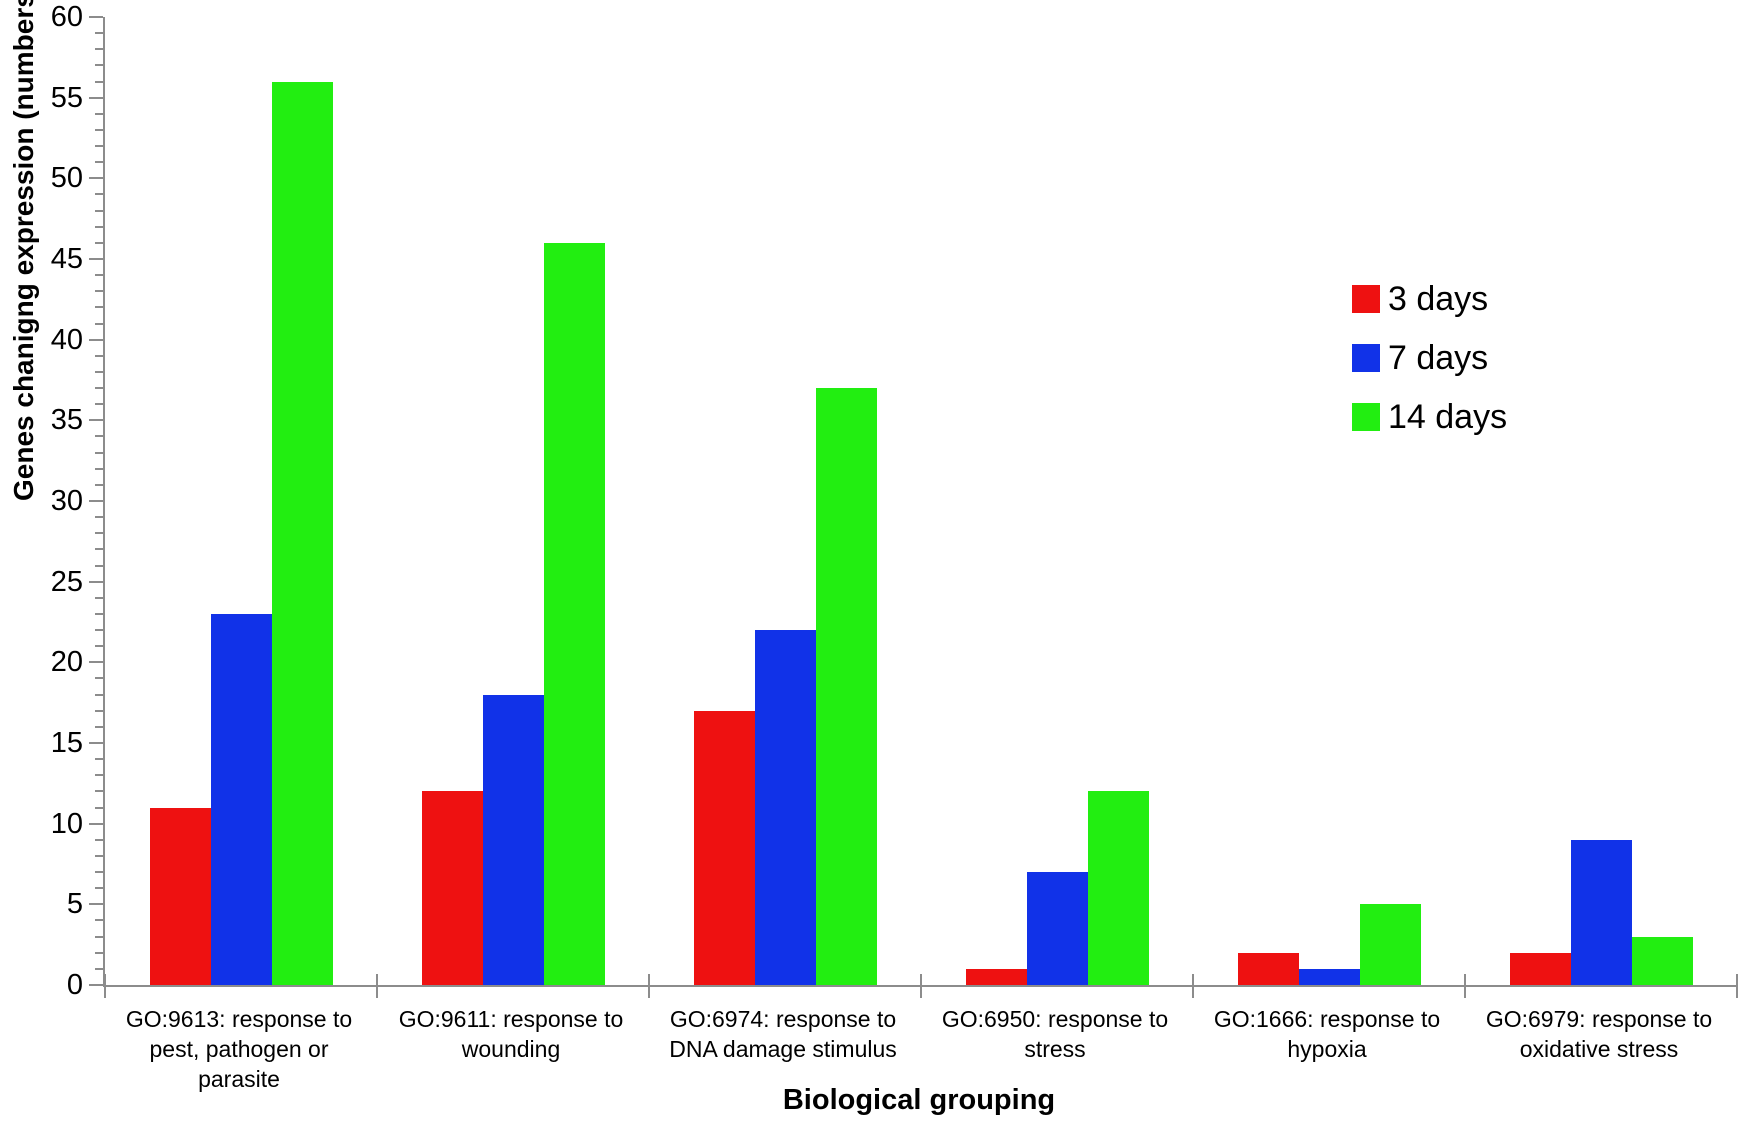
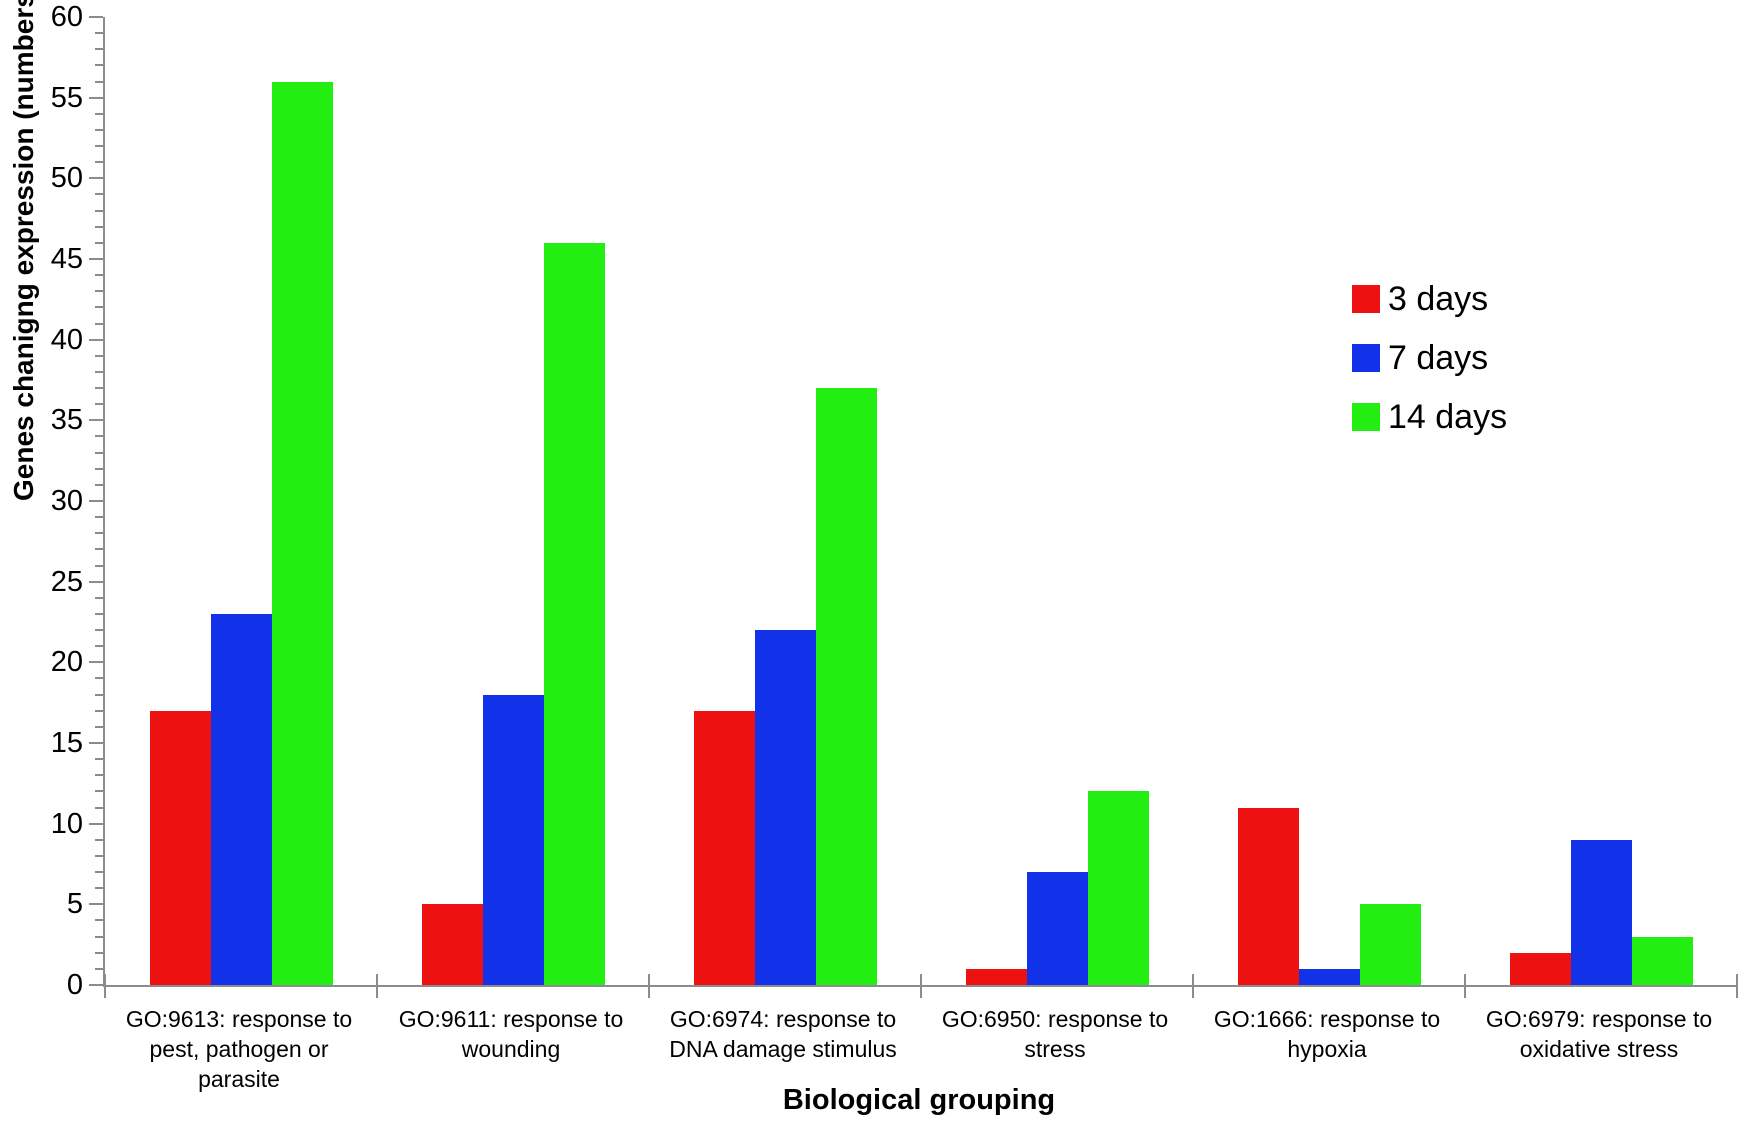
3 days/GO:9613: response to pest, pathogen or parasite: 11 -> 17
3 days/GO:9611: response to wounding: 12 -> 5
3 days/GO:1666: response to hypoxia: 2 -> 11
